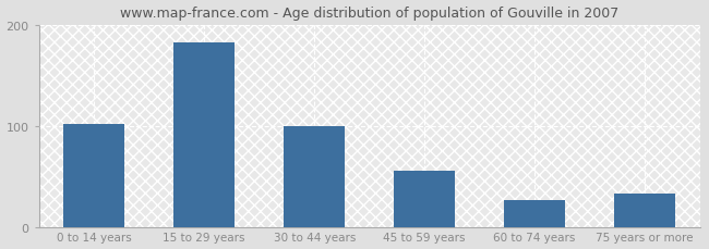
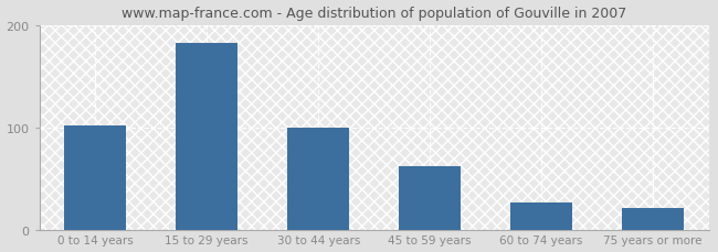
45 to 59 years: 56 -> 63
75 years or more: 34 -> 22
